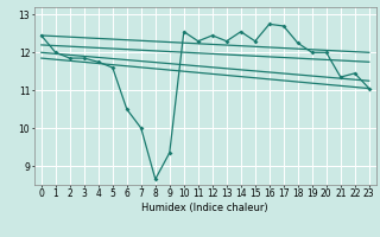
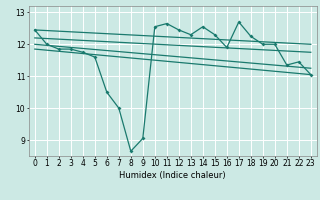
9: 9.35 -> 9.05
11: 12.30 -> 12.65
16: 12.75 -> 11.90
